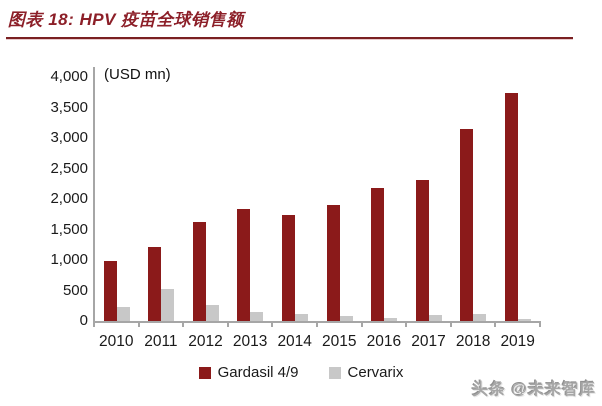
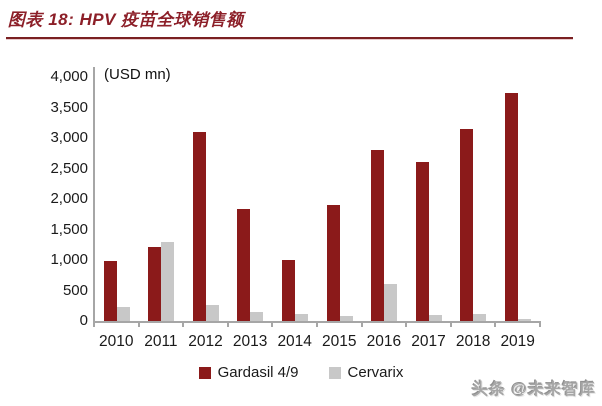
Cervarix/2011: 500 -> 1300
Gardasil 4/9/2012: 1600 -> 3100
Gardasil 4/9/2014: 1700 -> 1000
Gardasil 4/9/2016: 2200 -> 2800
Cervarix/2016: 100 -> 600
Gardasil 4/9/2017: 2300 -> 2600
